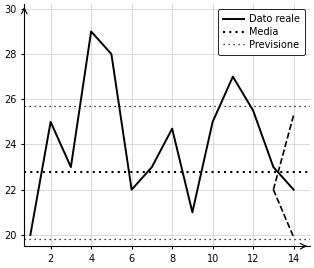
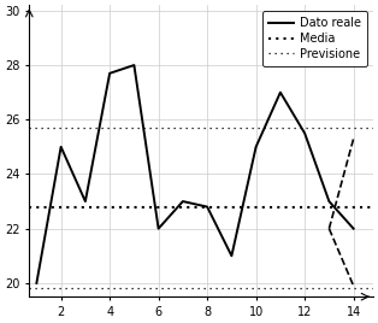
4: 29.0 -> 27.7
8: 24.7 -> 22.8
